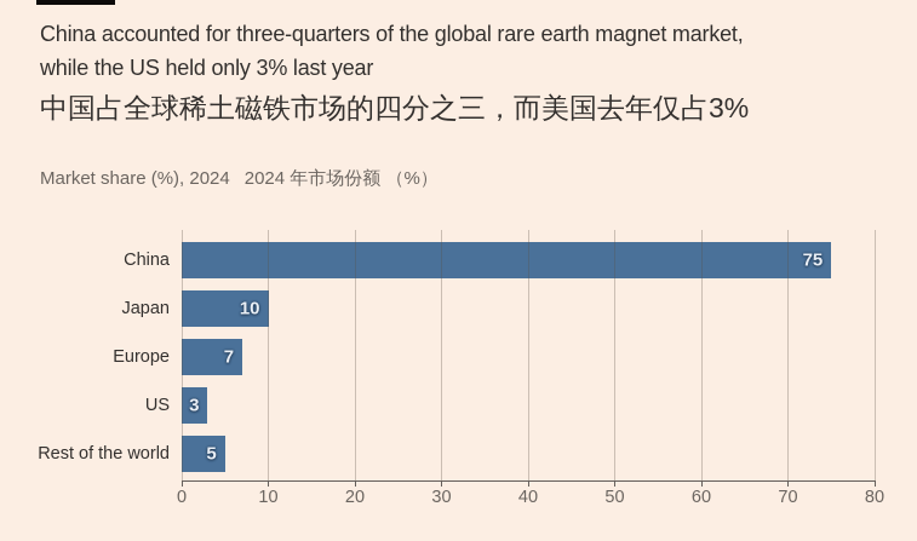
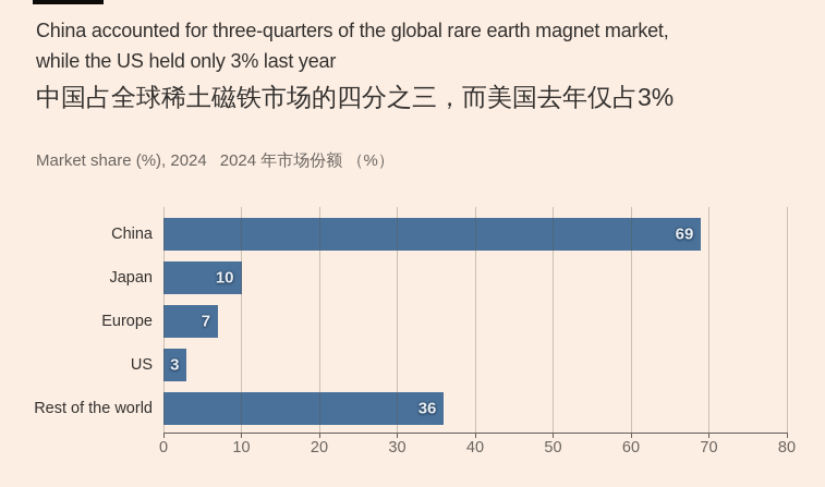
China: 75 -> 69
Rest of the world: 5 -> 36
